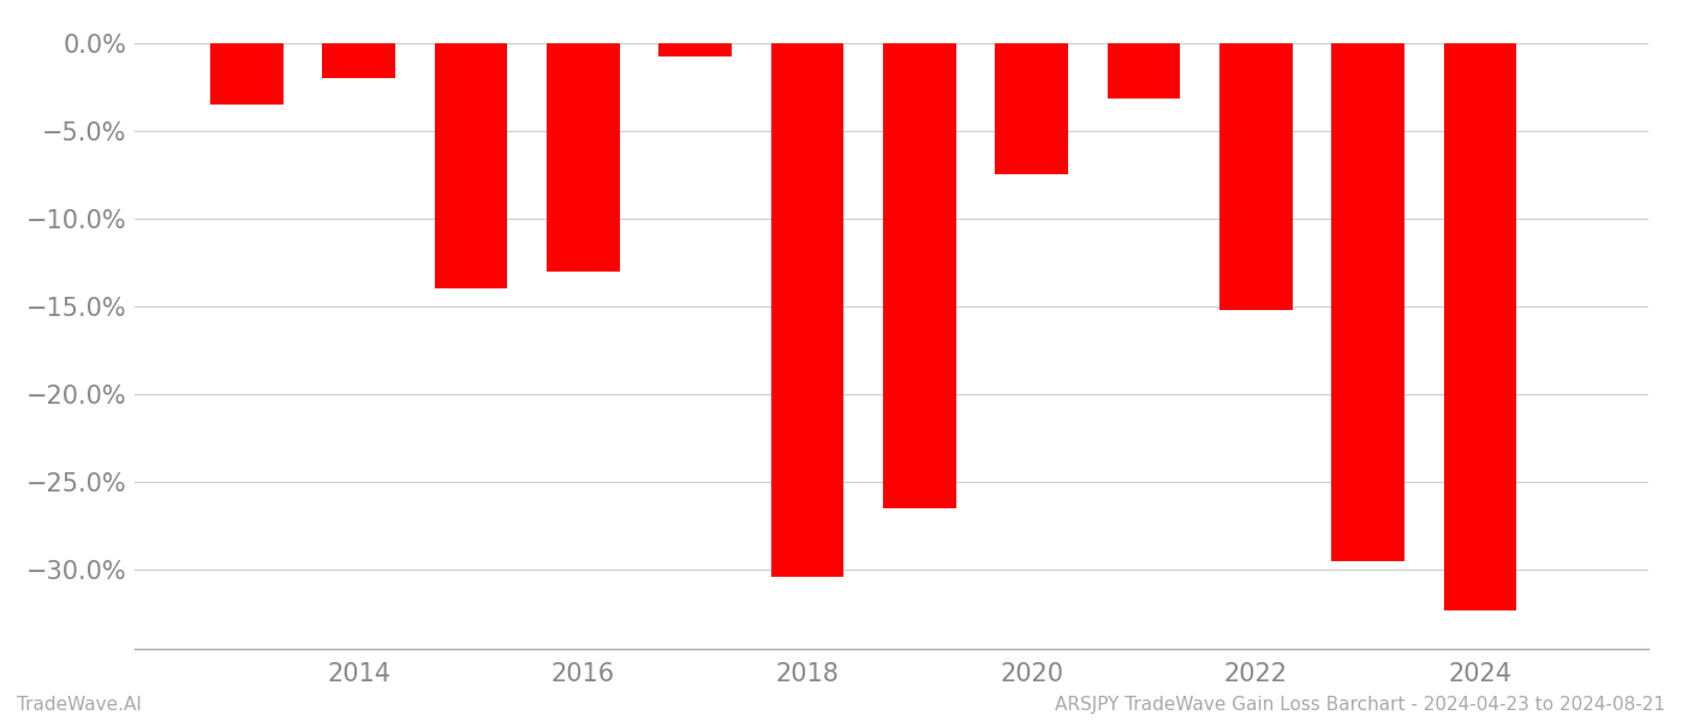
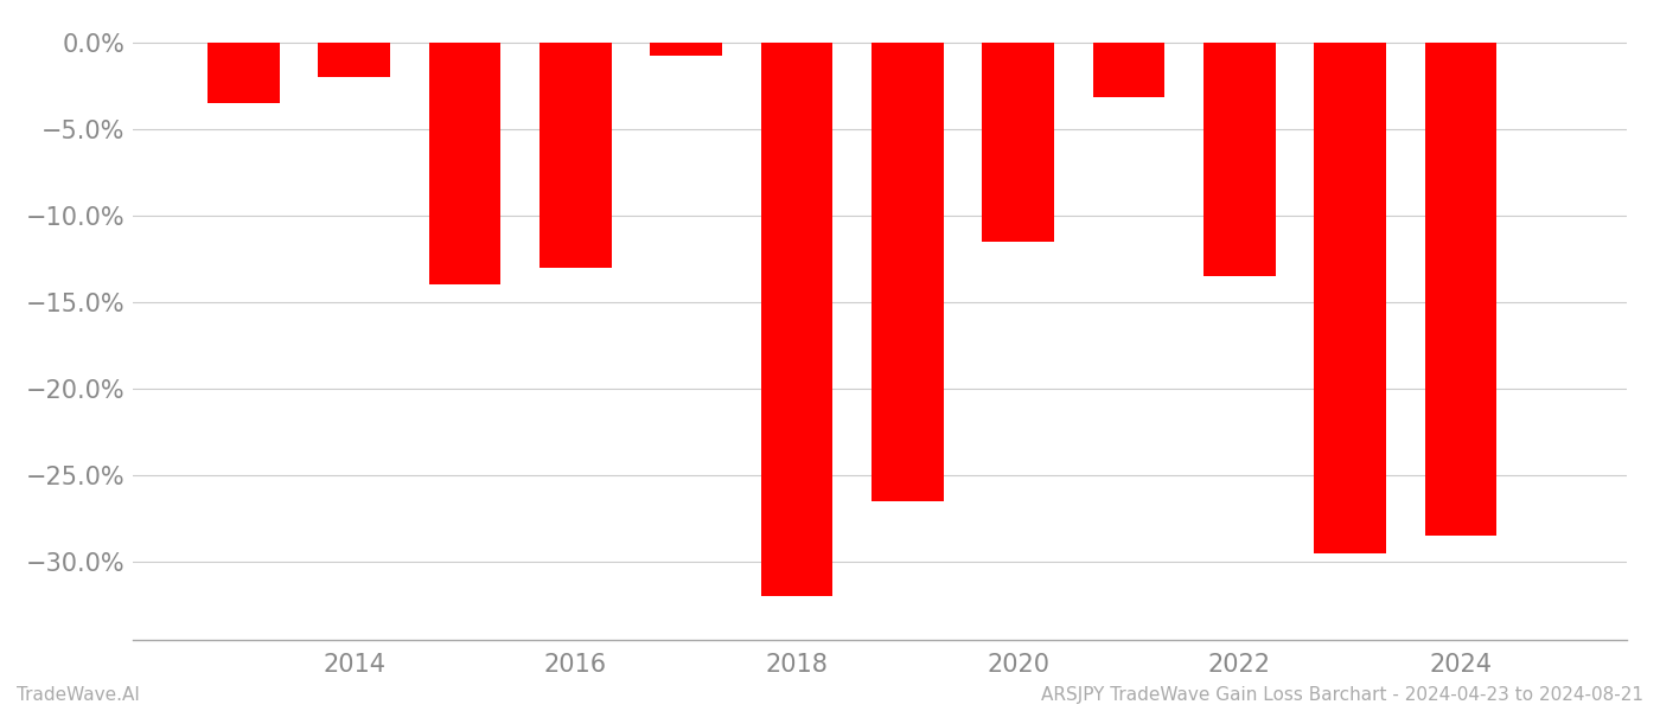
2018: -30.4% -> -32.0%
2020: -7.5% -> -11.5%
2022: -15.2% -> -13.5%
2024: -32.3% -> -28.5%
